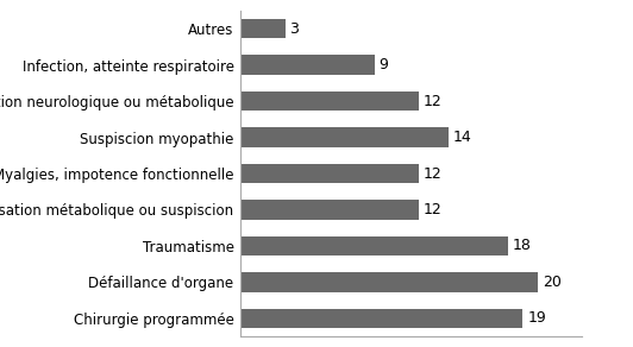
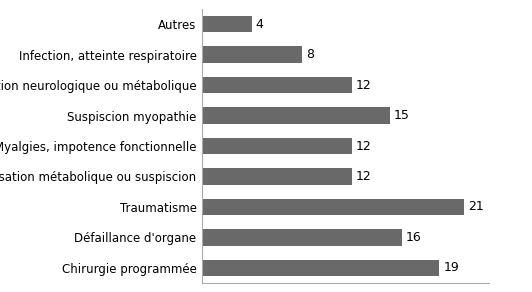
Autres: 3 -> 4
Infection, atteinte respiratoire: 9 -> 8
Suspiscion myopathie: 14 -> 15
Traumatisme: 18 -> 21
Défaillance d'organe: 20 -> 16
